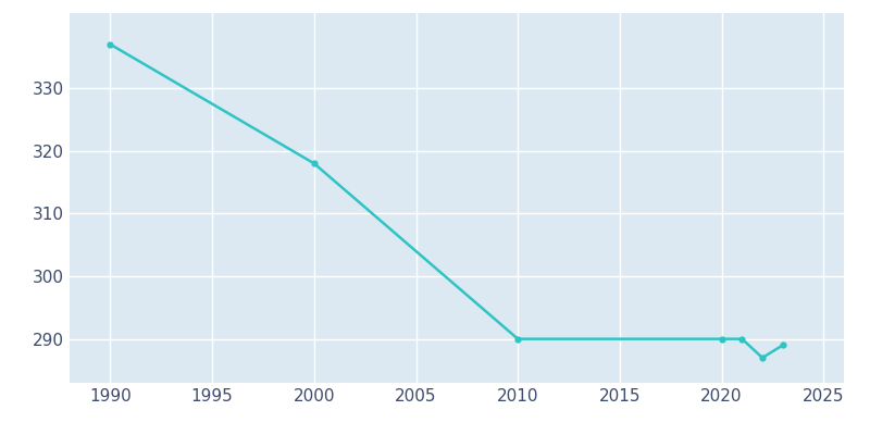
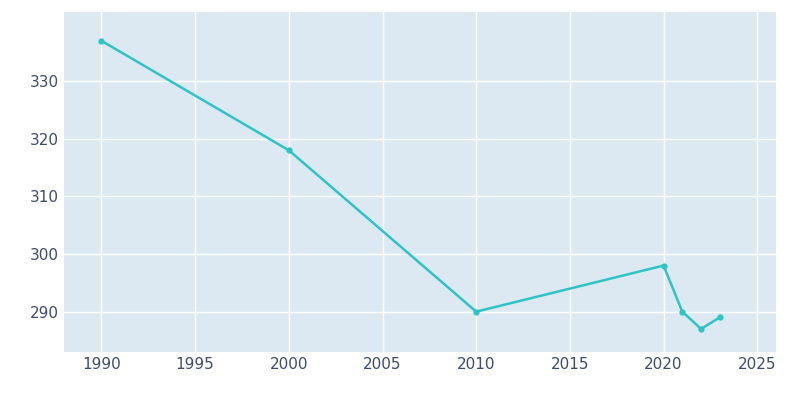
2020: 290 -> 298
